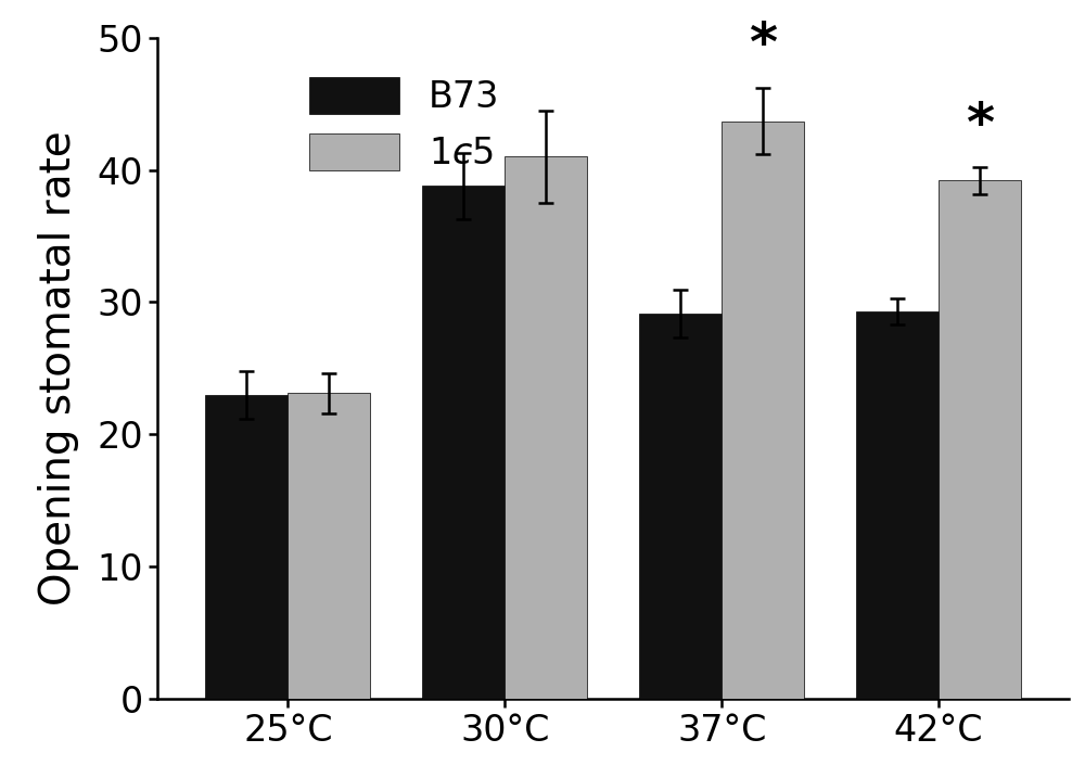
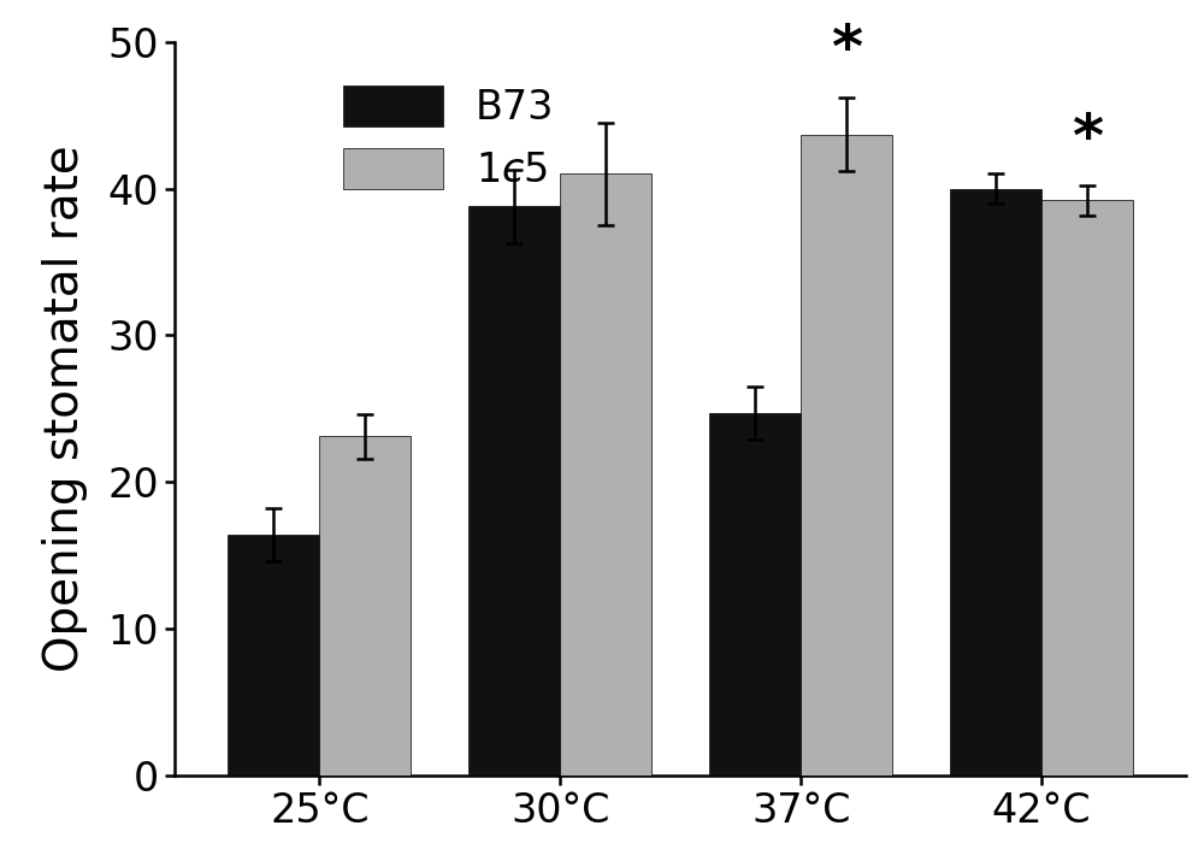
B73/25°C: 23.0 -> 16.4
B73/37°C: 29.1 -> 24.7
B73/42°C: 29.3 -> 40.0
